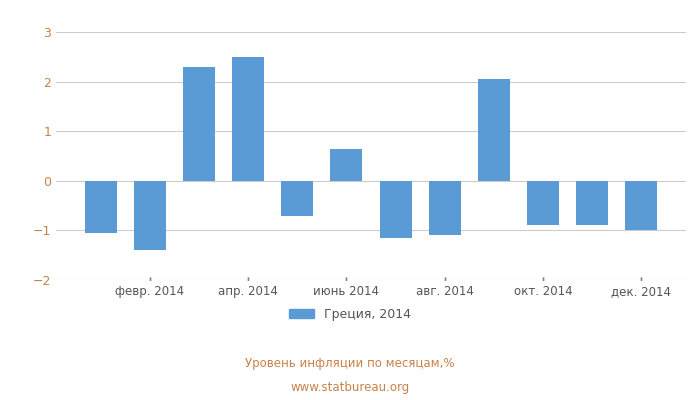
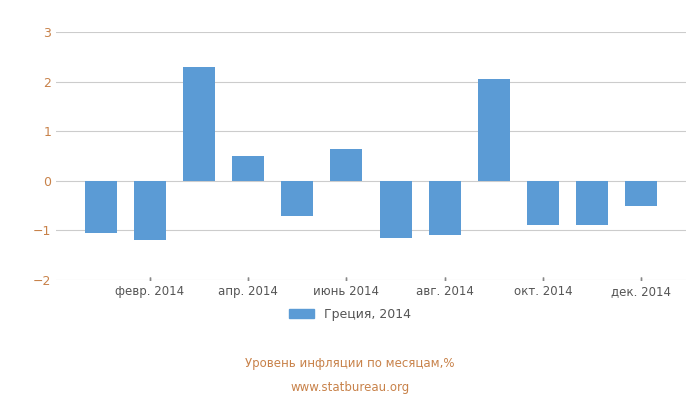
февр. 2014: -1.40 -> -1.20
апр. 2014: 2.50 -> 0.50
дек. 2014: -1.00 -> -0.50
